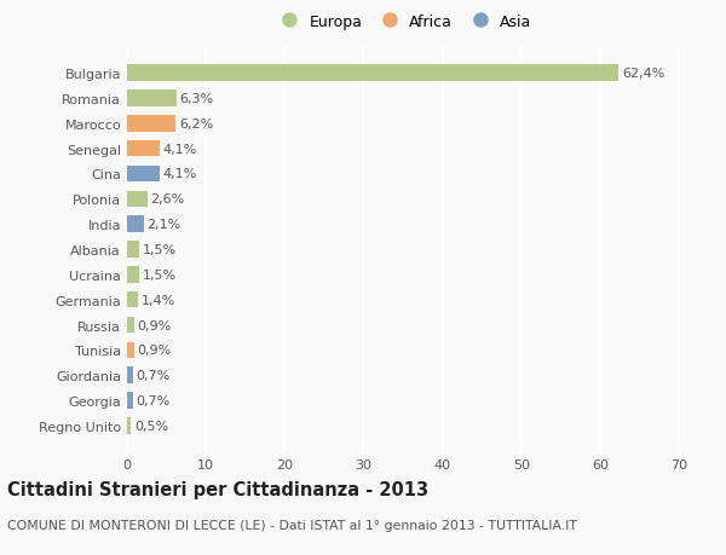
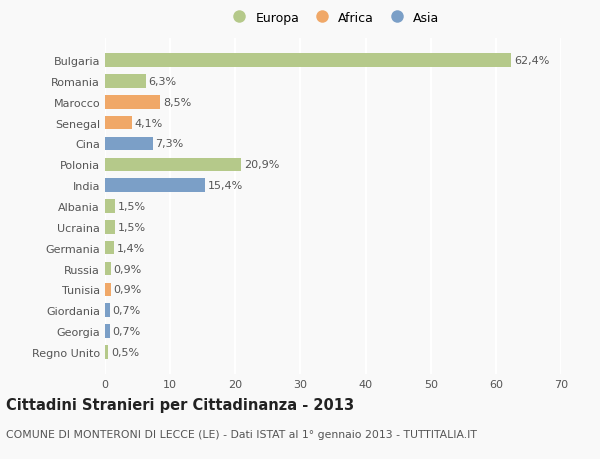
Marocco: 6,2% -> 8,5%
Cina: 4,1% -> 7,3%
Polonia: 2,6% -> 20,9%
India: 2,1% -> 15,4%
